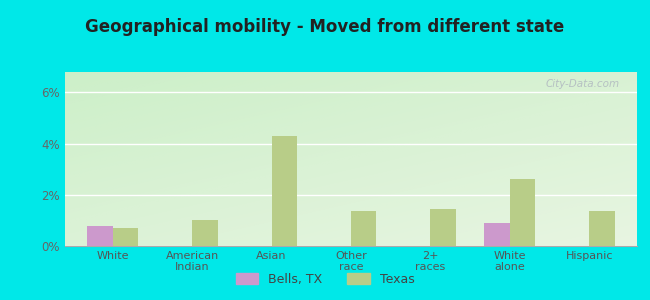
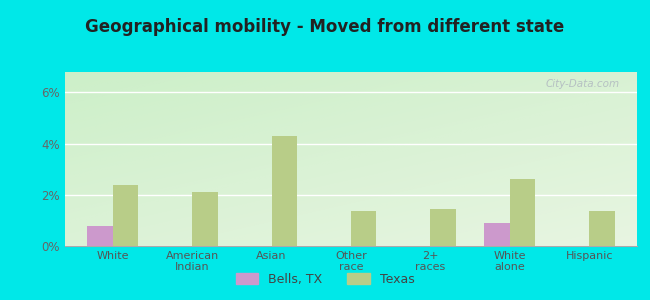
Texas/White: 0.70% -> 2.40%
Texas/American Indian: 1.00% -> 2.10%
